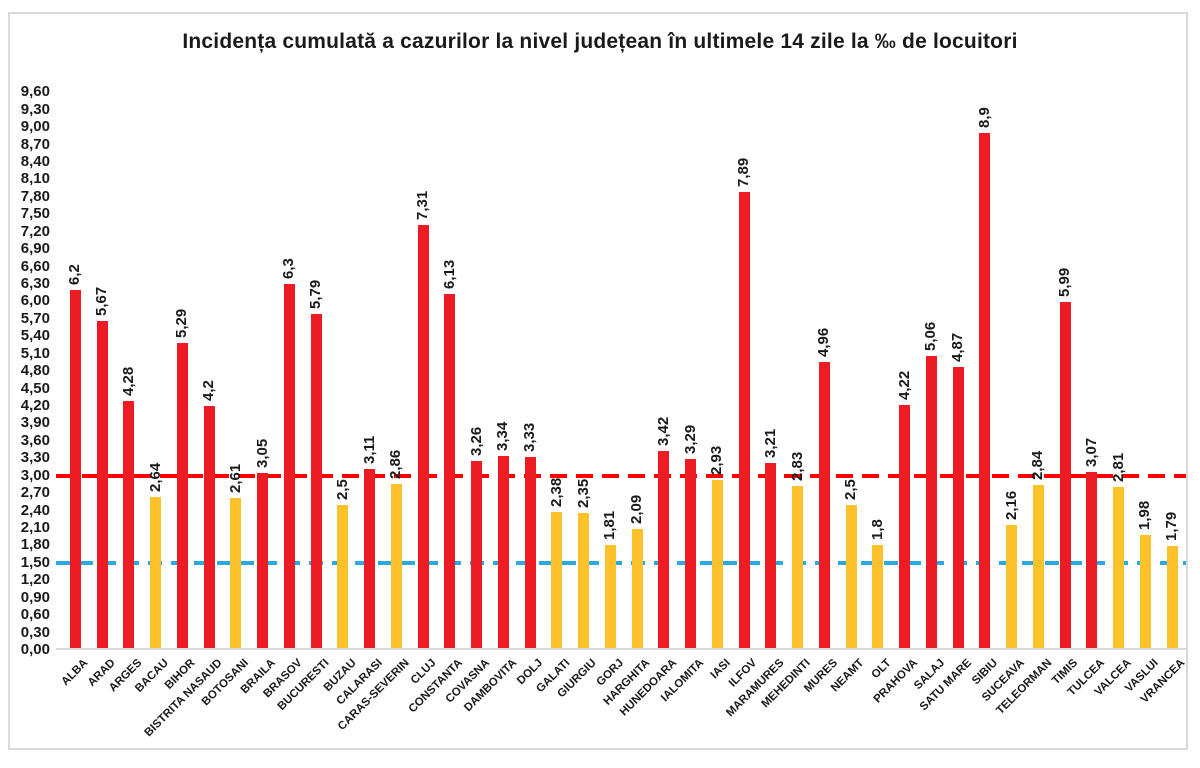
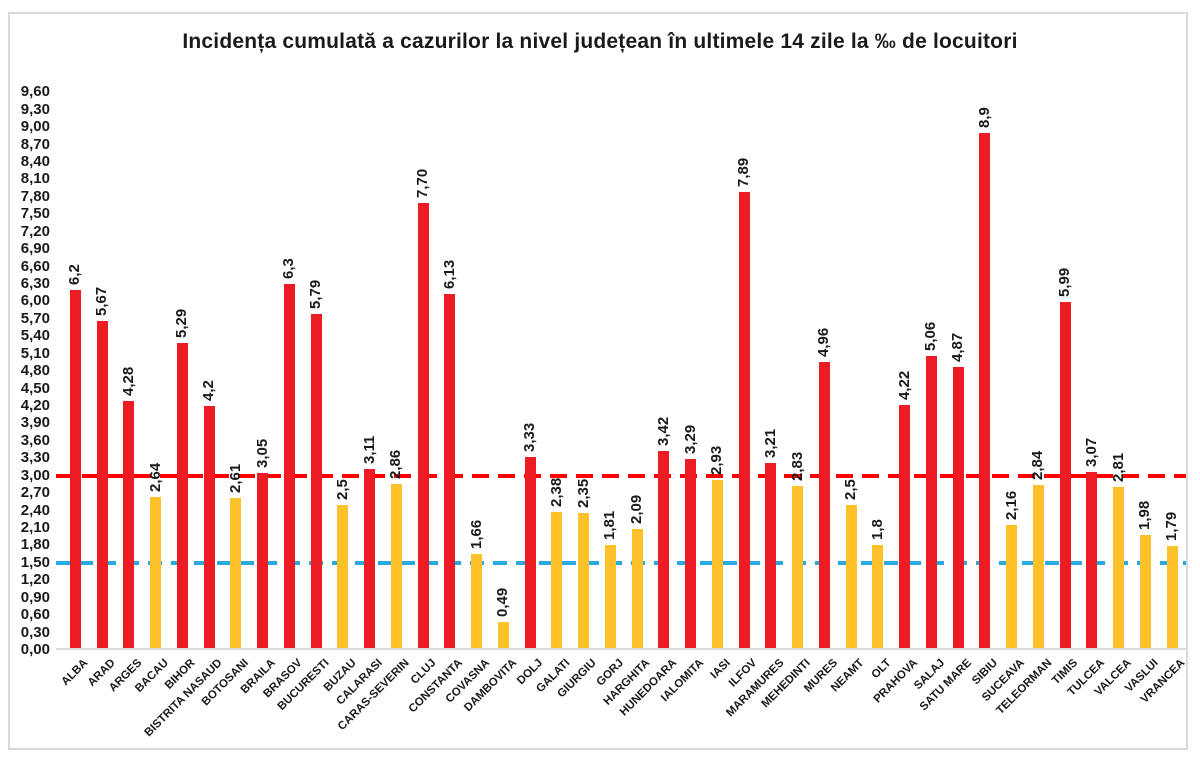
CLUJ: 7,31 -> 7,70
COVASNA: 3,26 -> 1,66
DAMBOVITA: 3,34 -> 0,49
